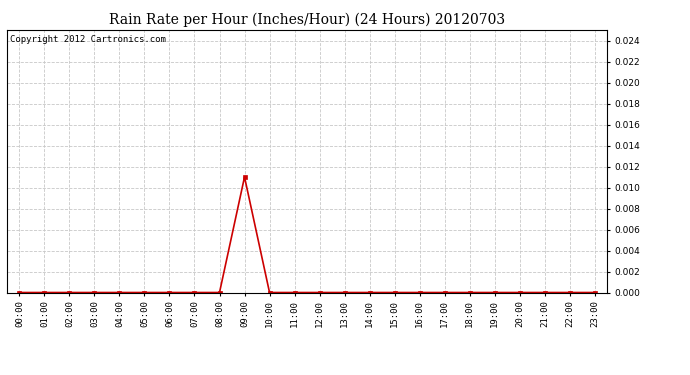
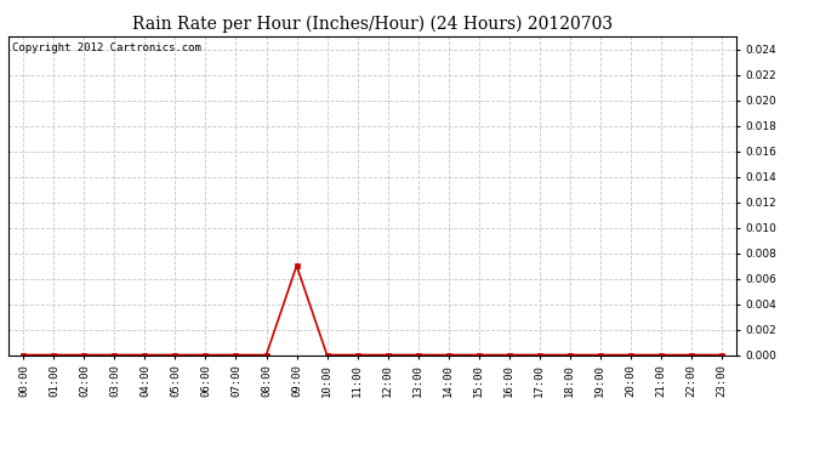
09:00: 0.011 -> 0.007
